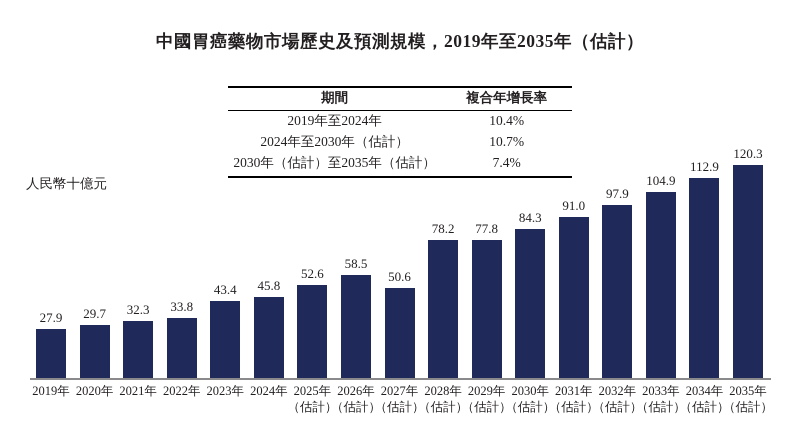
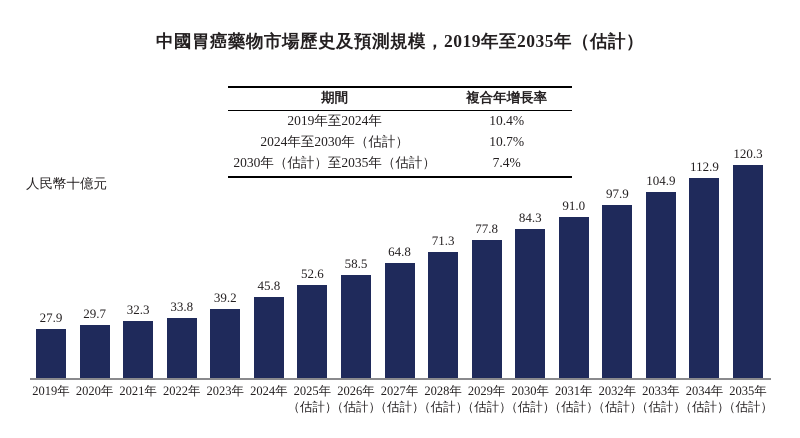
2023年: 43.4 -> 39.2
2027年: 50.6 -> 64.8
2028年: 78.2 -> 71.3
